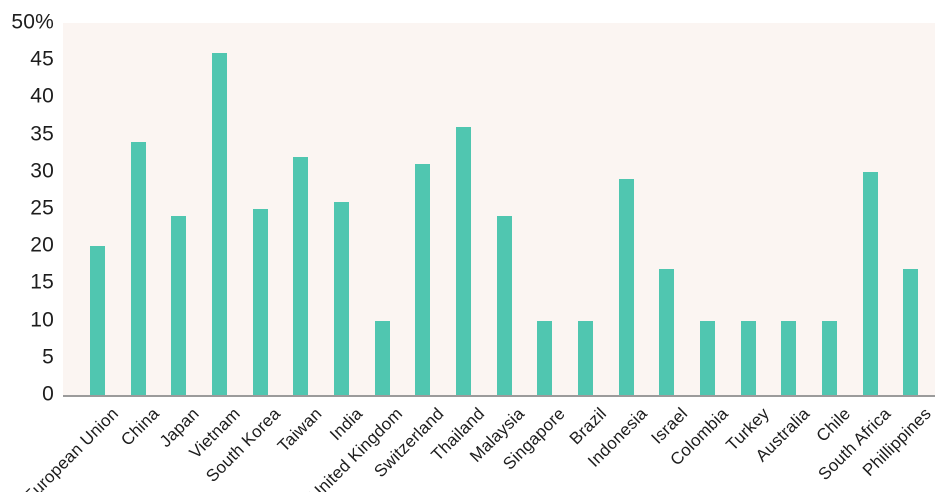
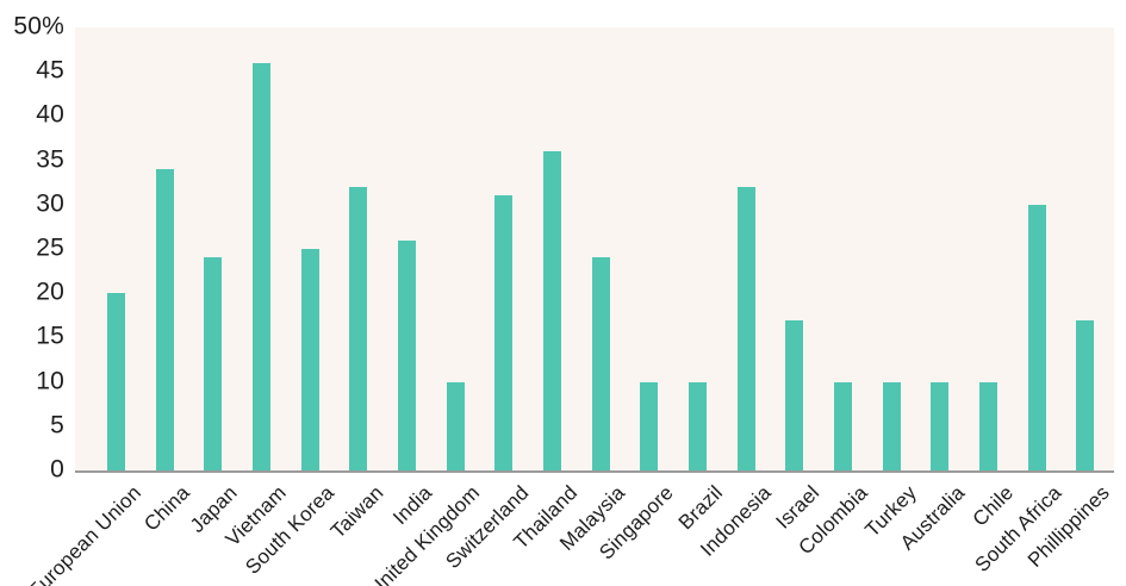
Indonesia: 29% -> 32%
